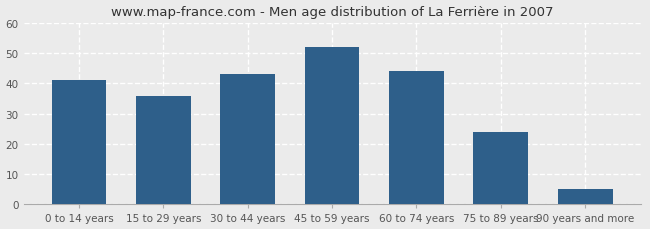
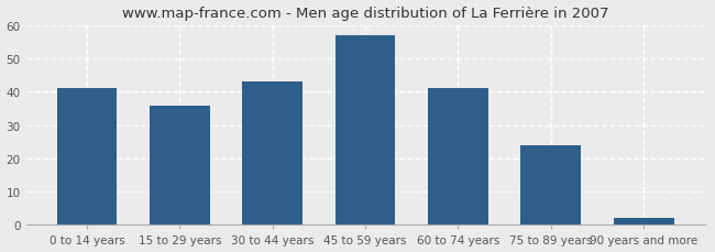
45 to 59 years: 52 -> 57
60 to 74 years: 44 -> 41
90 years and more: 5 -> 2
